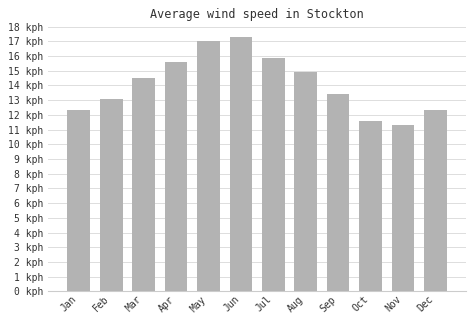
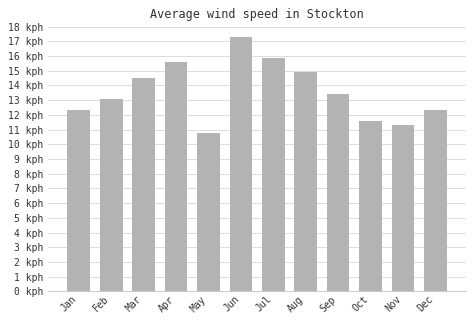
May: 17.0 kph -> 10.8 kph
